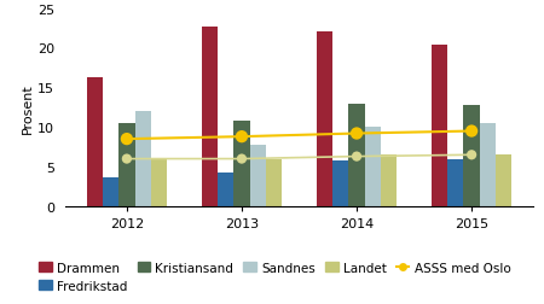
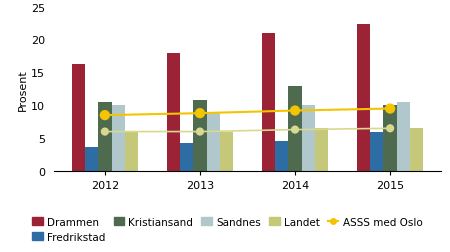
Sandnes/2012: 12.0 -> 10.0
Drammen/2013: 22.6 -> 18.0
Sandnes/2013: 7.8 -> 9.0
Drammen/2014: 22.0 -> 21.0
Fredrikstad/2014: 5.8 -> 4.5
Drammen/2015: 20.4 -> 22.3
Kristiansand/2015: 12.8 -> 10.0
